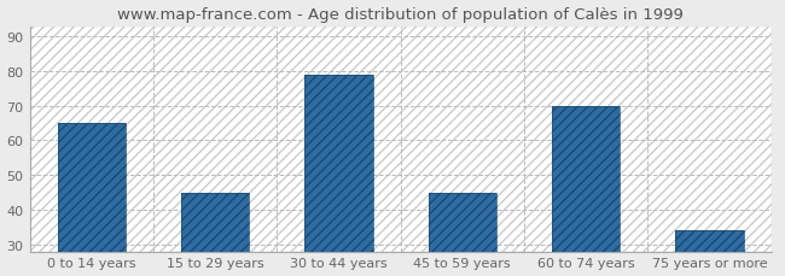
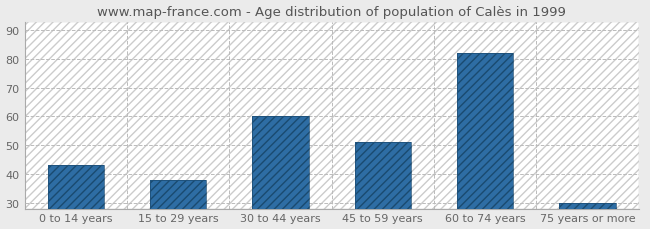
0 to 14 years: 65 -> 43
15 to 29 years: 45 -> 38
30 to 44 years: 79 -> 60
45 to 59 years: 45 -> 51
60 to 74 years: 70 -> 82
75 years or more: 34 -> 30
